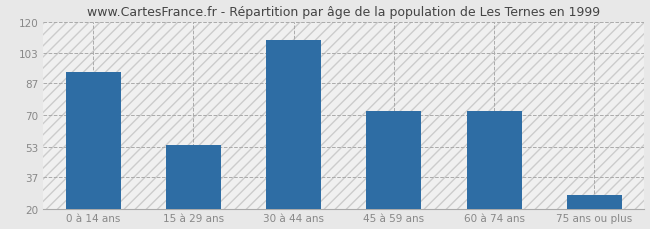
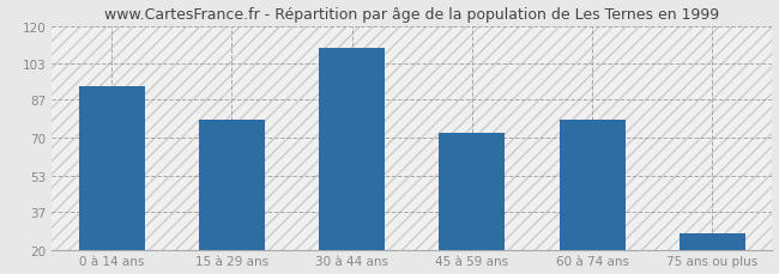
15 à 29 ans: 54 -> 78
60 à 74 ans: 72 -> 78
